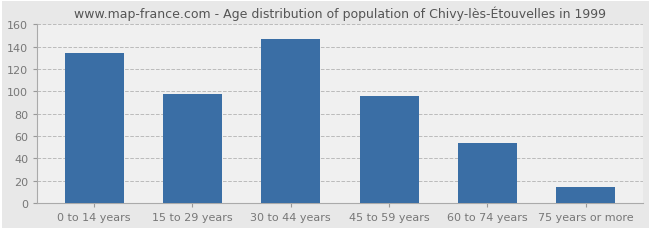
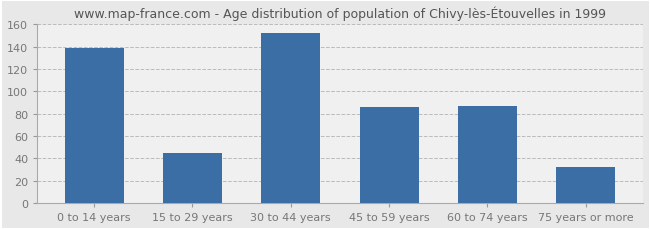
0 to 14 years: 134 -> 139
15 to 29 years: 98 -> 45
30 to 44 years: 147 -> 152
45 to 59 years: 96 -> 86
60 to 74 years: 54 -> 87
75 years or more: 14 -> 32
